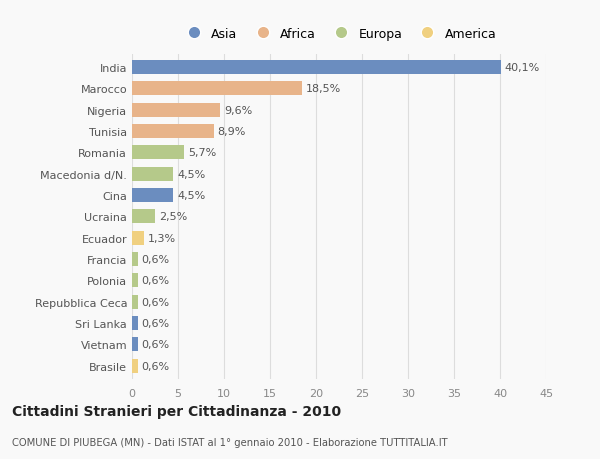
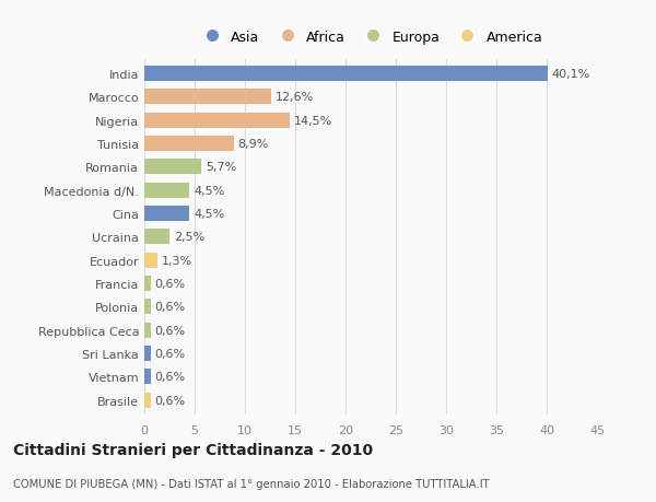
Marocco: 18,5% -> 12,6%
Nigeria: 9,6% -> 14,5%
